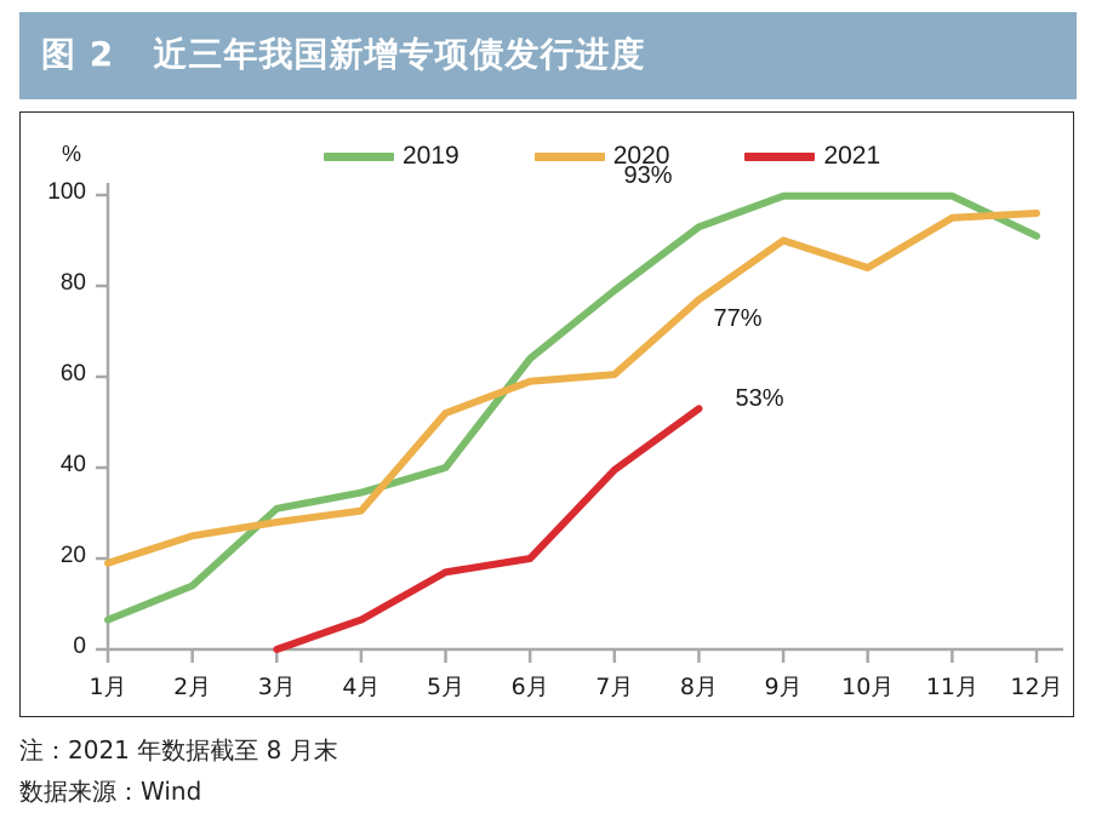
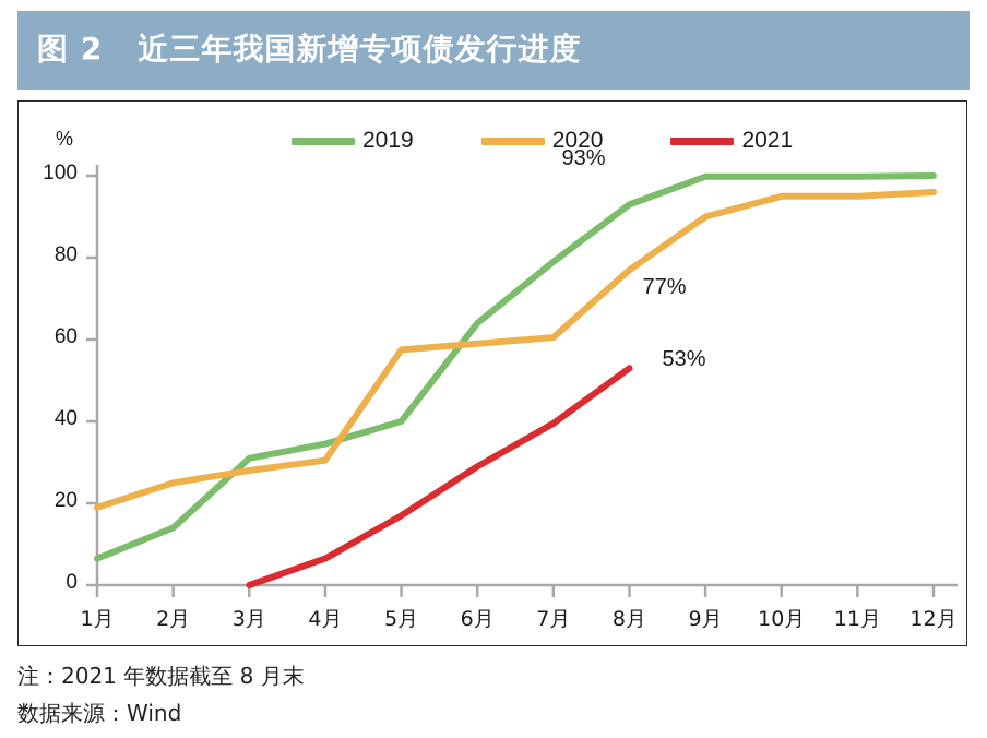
2020/5月: 52 -> 58
2021/6月: 20 -> 29
2020/10月: 84 -> 95
2019/12月: 91 -> 100
